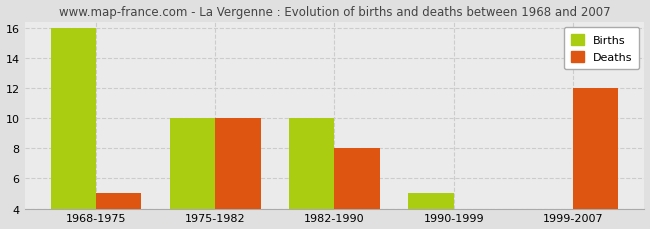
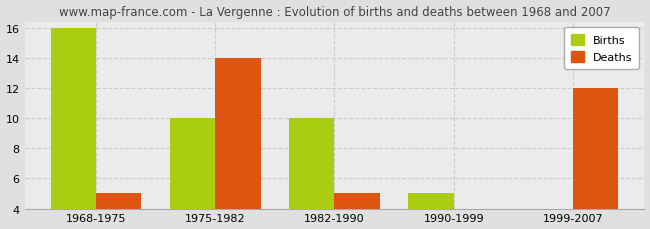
Deaths/1975-1982: 10 -> 14
Deaths/1982-1990: 8 -> 5
